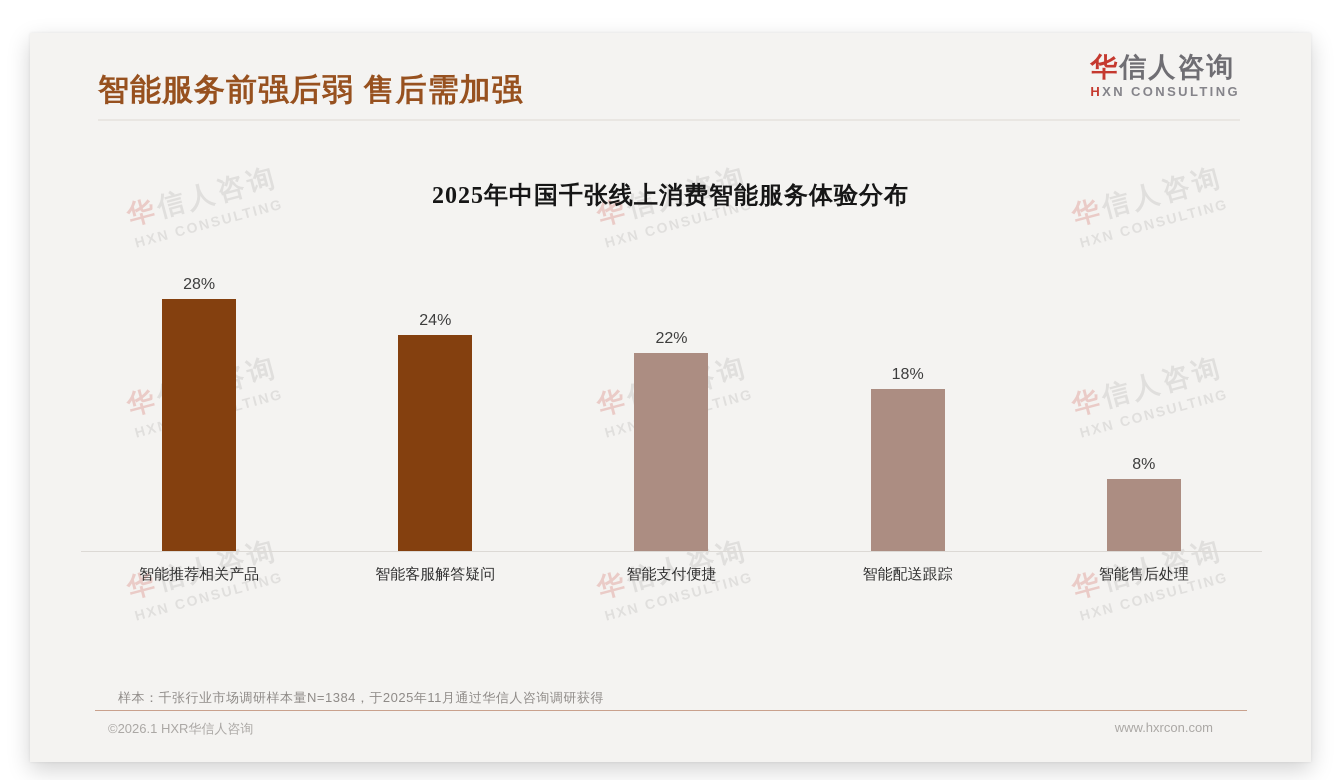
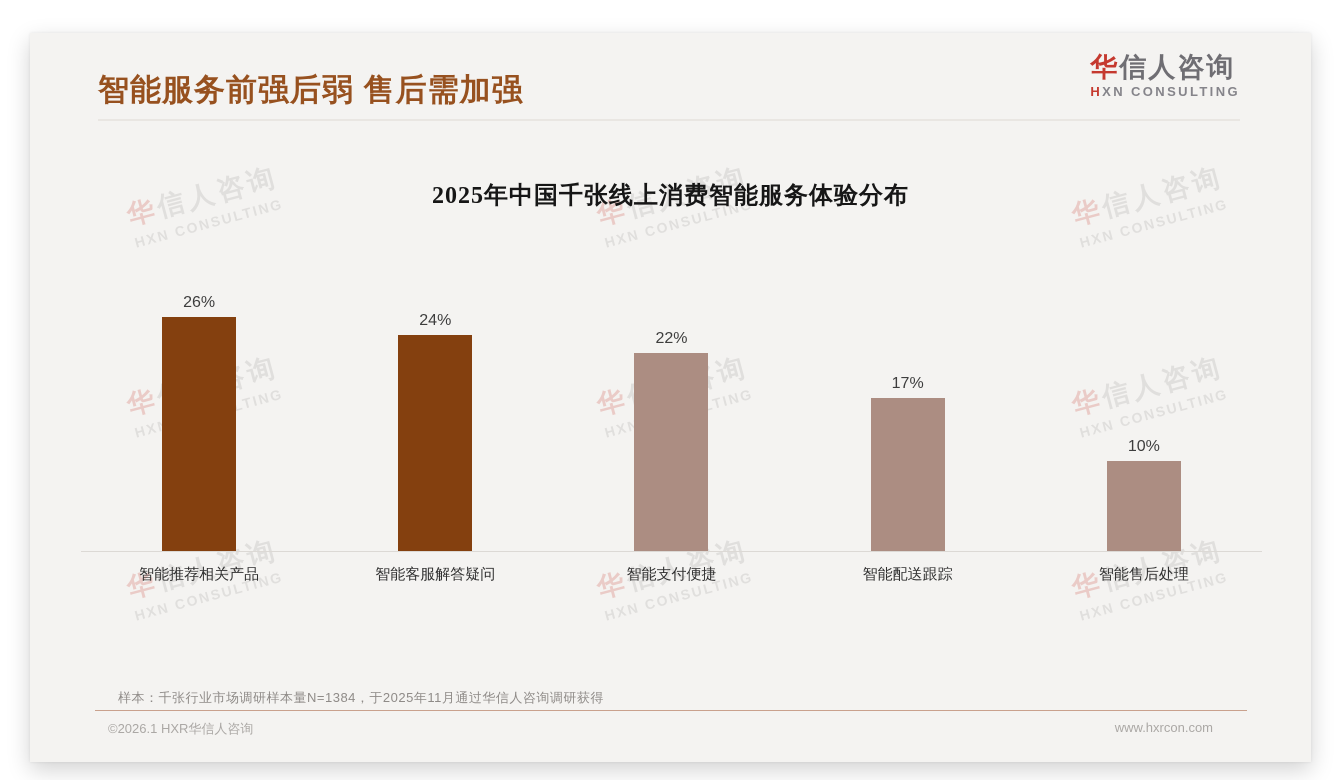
智能推荐相关产品: 28% -> 26%
智能配送跟踪: 18% -> 17%
智能售后处理: 8% -> 10%
